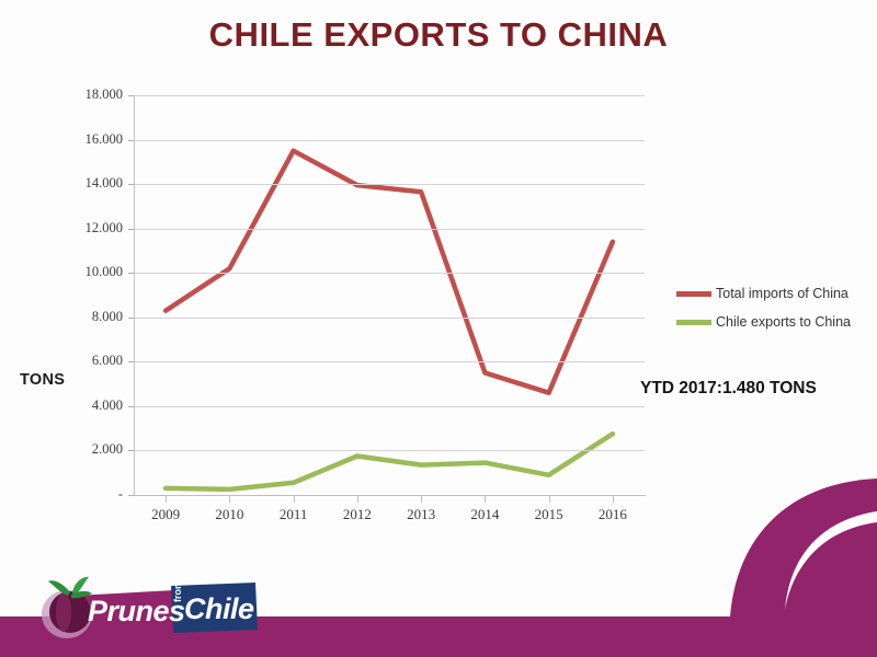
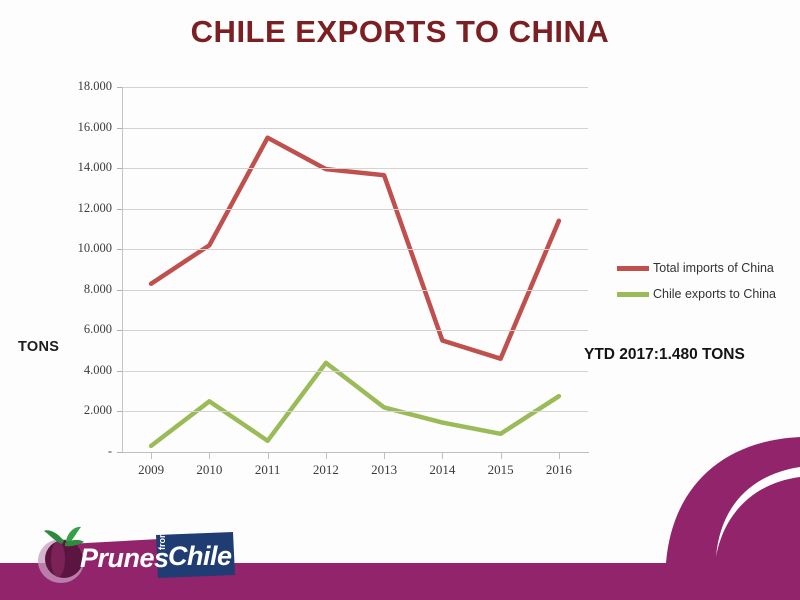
Chile exports to China/2010: 200 -> 2500
Chile exports to China/2012: 1800 -> 4400
Chile exports to China/2013: 1400 -> 2200
